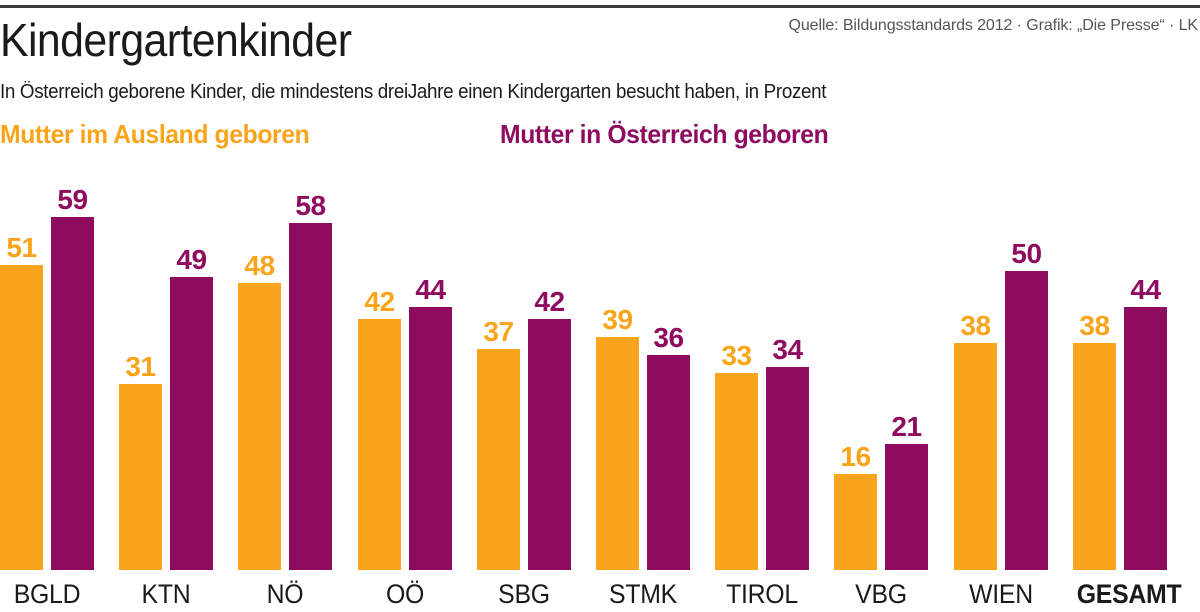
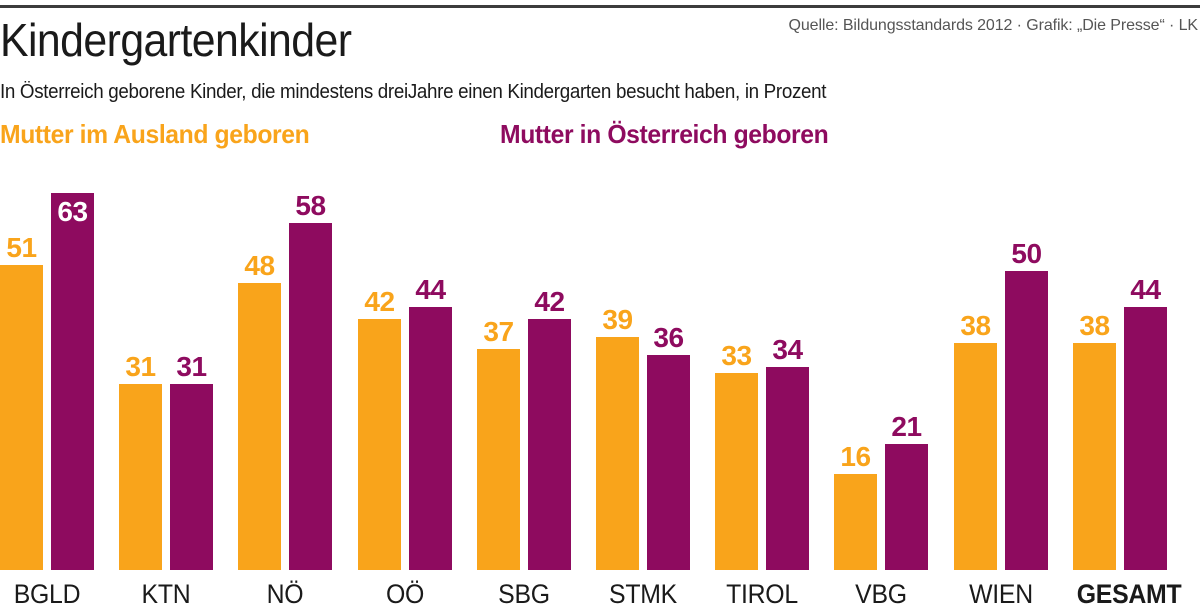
Mutter in Österreich geboren/BGLD: 59 -> 63
Mutter in Österreich geboren/KTN: 49 -> 31
